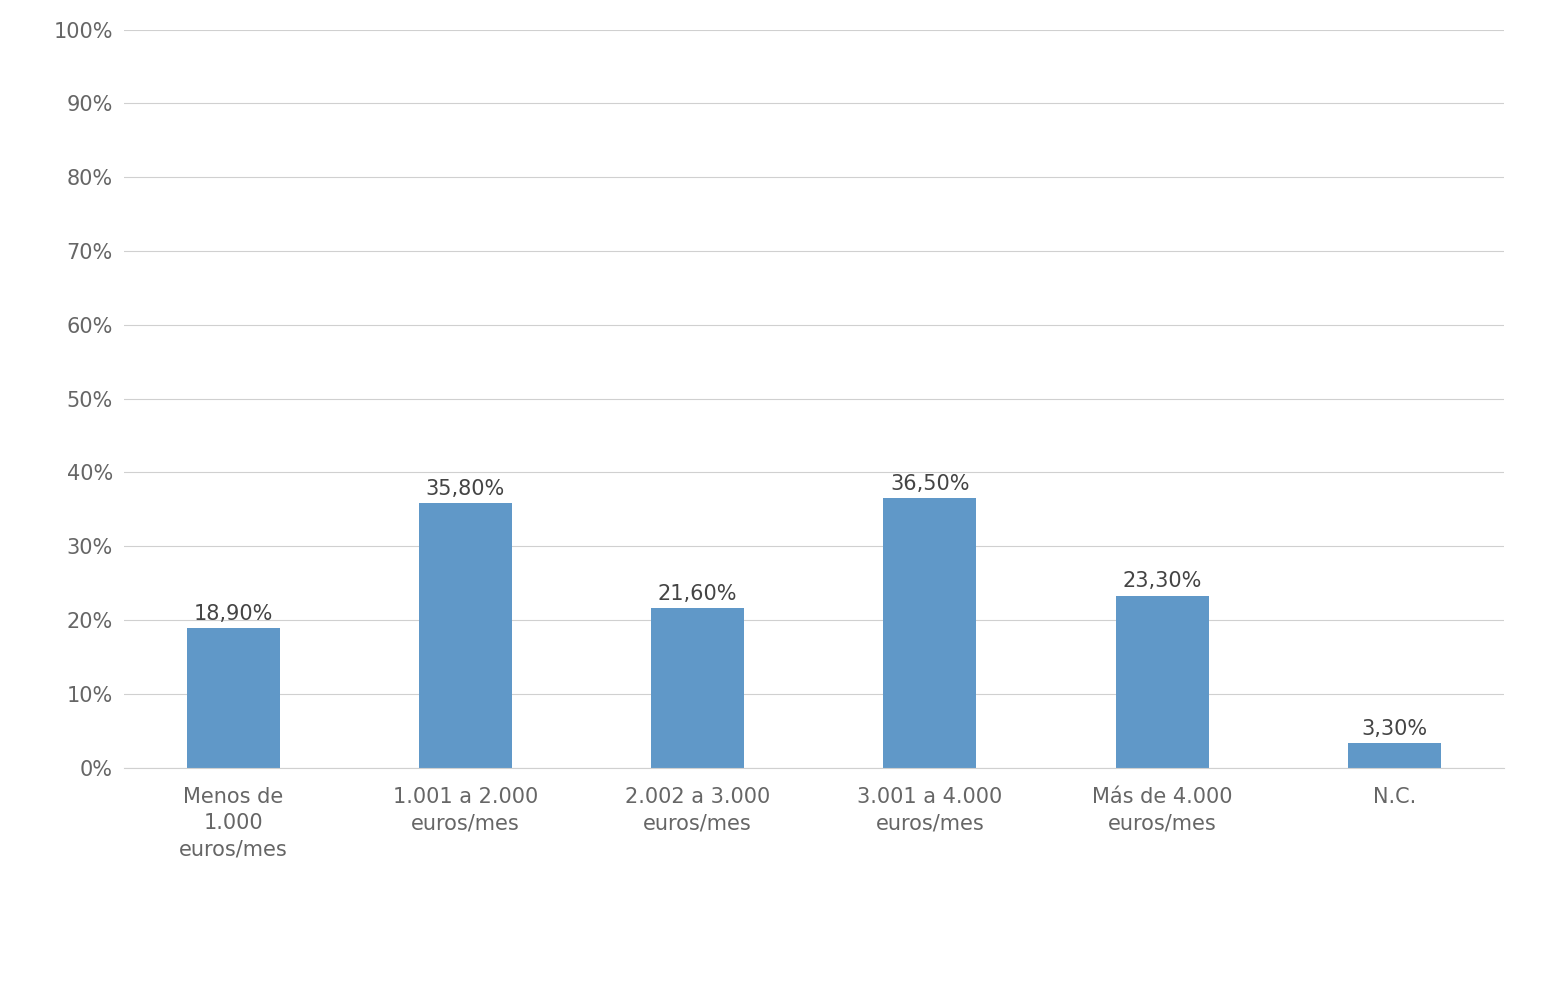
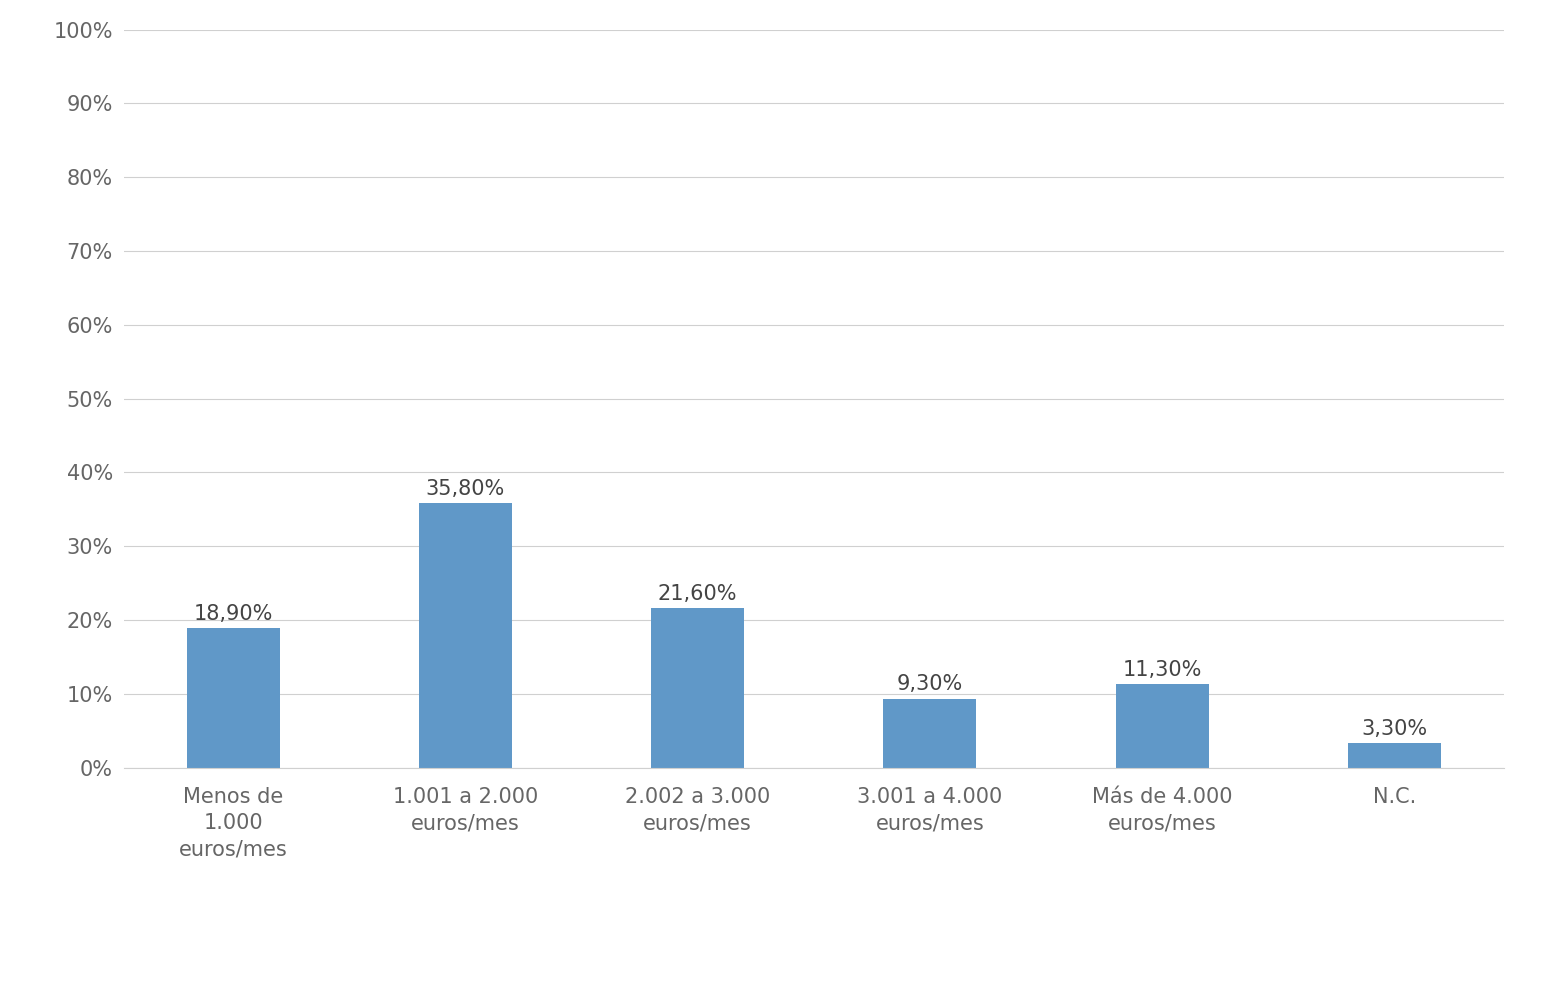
3.001 a 4.000 euros/mes: 36,50% -> 9,30%
Más de 4.000 euros/mes: 23,30% -> 11,30%
